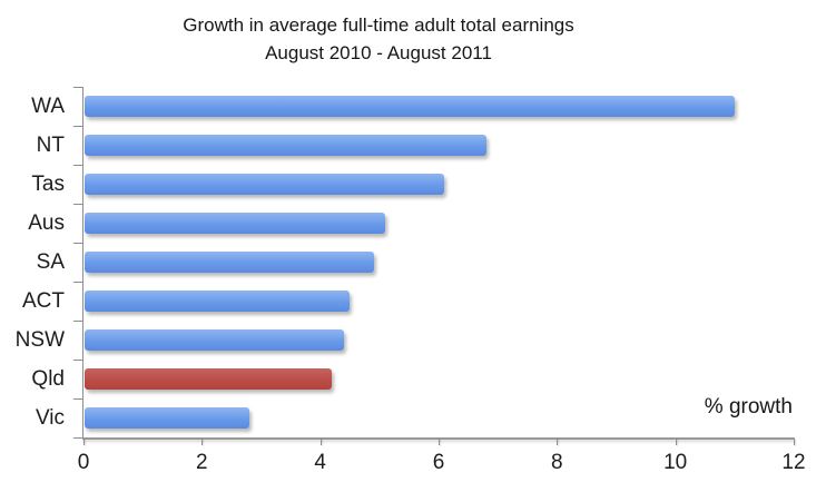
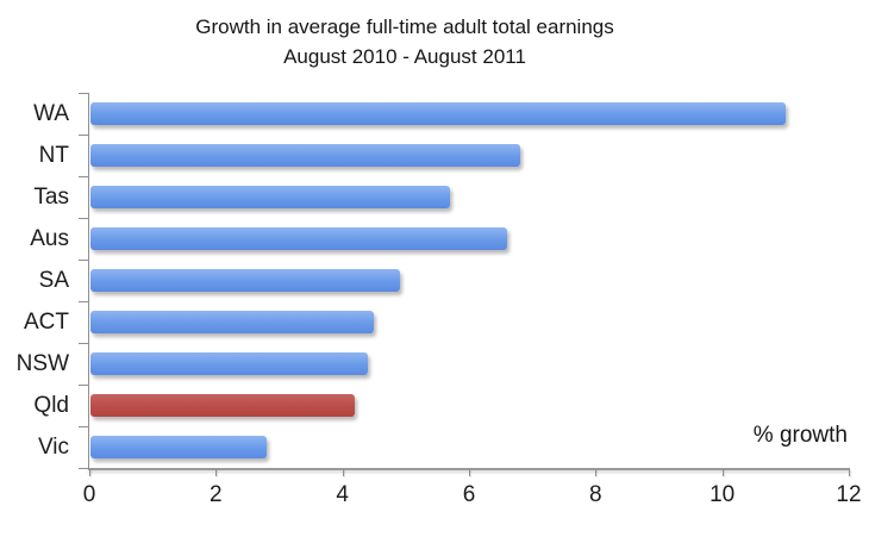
Tas: 6.1 -> 5.7
Aus: 5.1 -> 6.6
